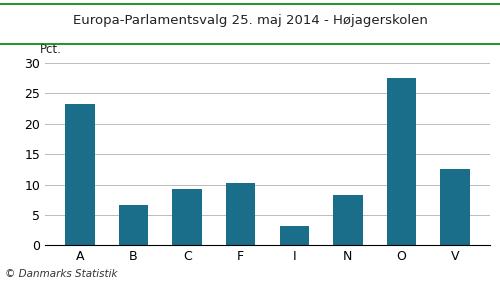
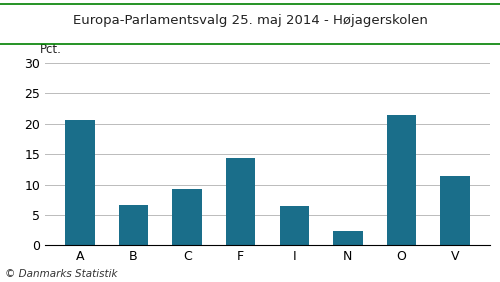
A: 23.3 -> 20.6
F: 10.3 -> 14.4
I: 3.2 -> 6.4
N: 8.3 -> 2.4
O: 27.6 -> 21.4
V: 12.6 -> 11.4
